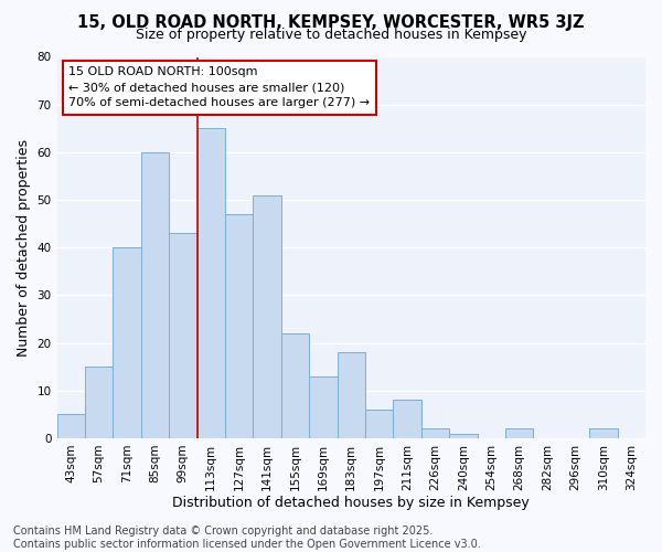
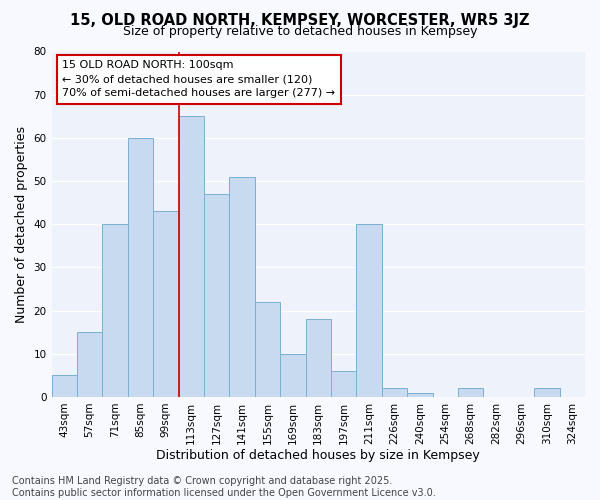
169sqm: 13 -> 10
211sqm: 8 -> 40
